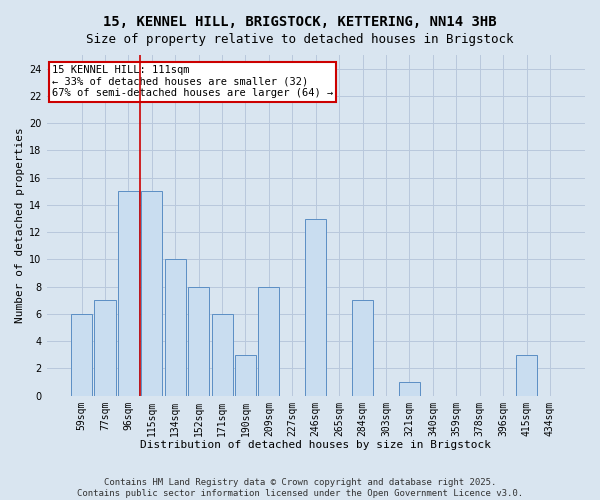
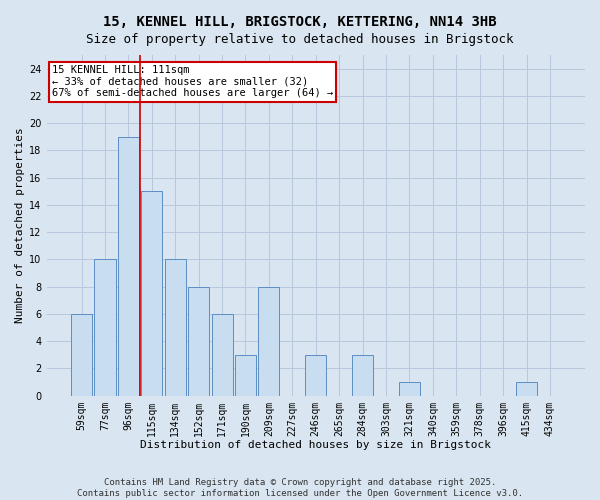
77sqm: 7 -> 10
96sqm: 15 -> 19
246sqm: 13 -> 3
284sqm: 7 -> 3
415sqm: 3 -> 1
